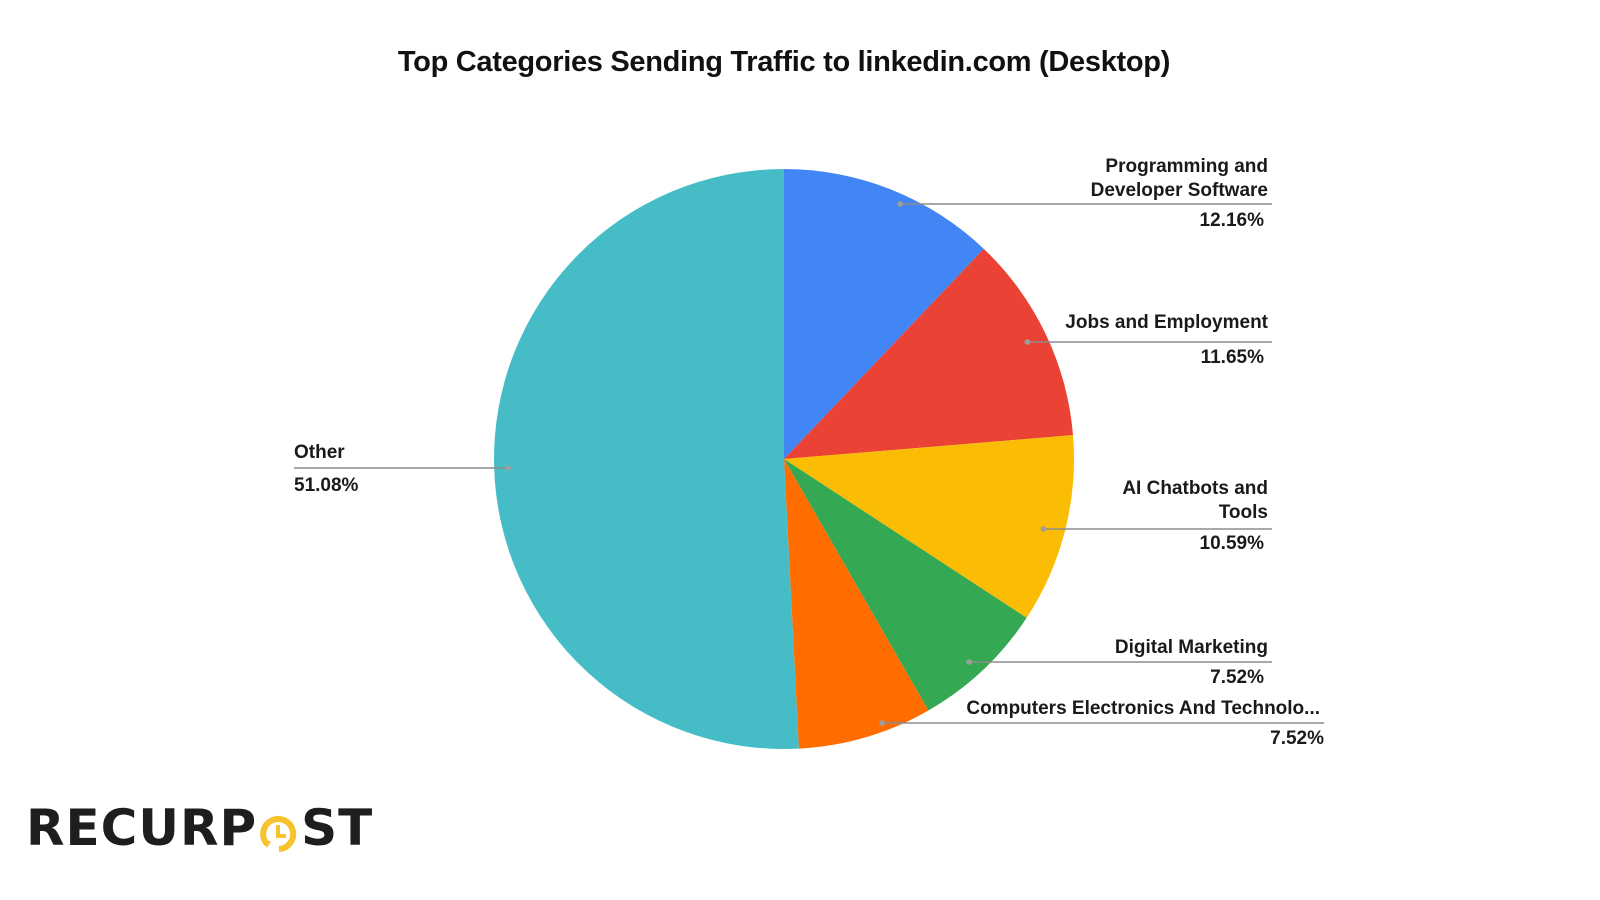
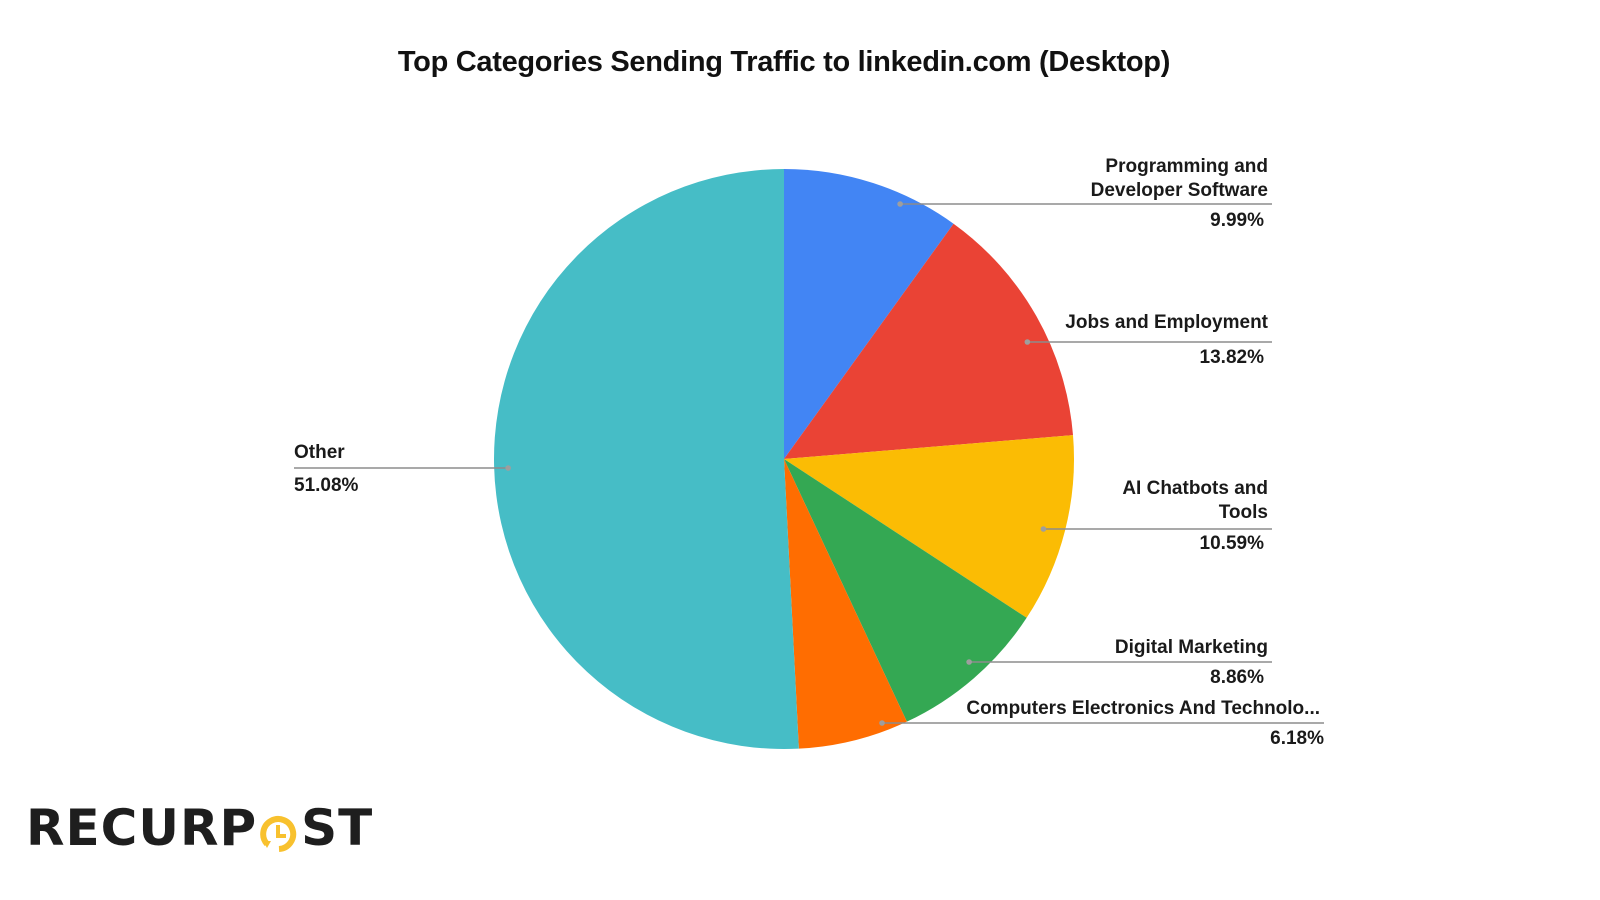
Programming and Developer Software: 12.16% -> 9.99%
Jobs and Employment: 11.65% -> 13.82%
Digital Marketing: 7.52% -> 8.86%
Computers Electronics And Technolo...: 7.52% -> 6.18%
